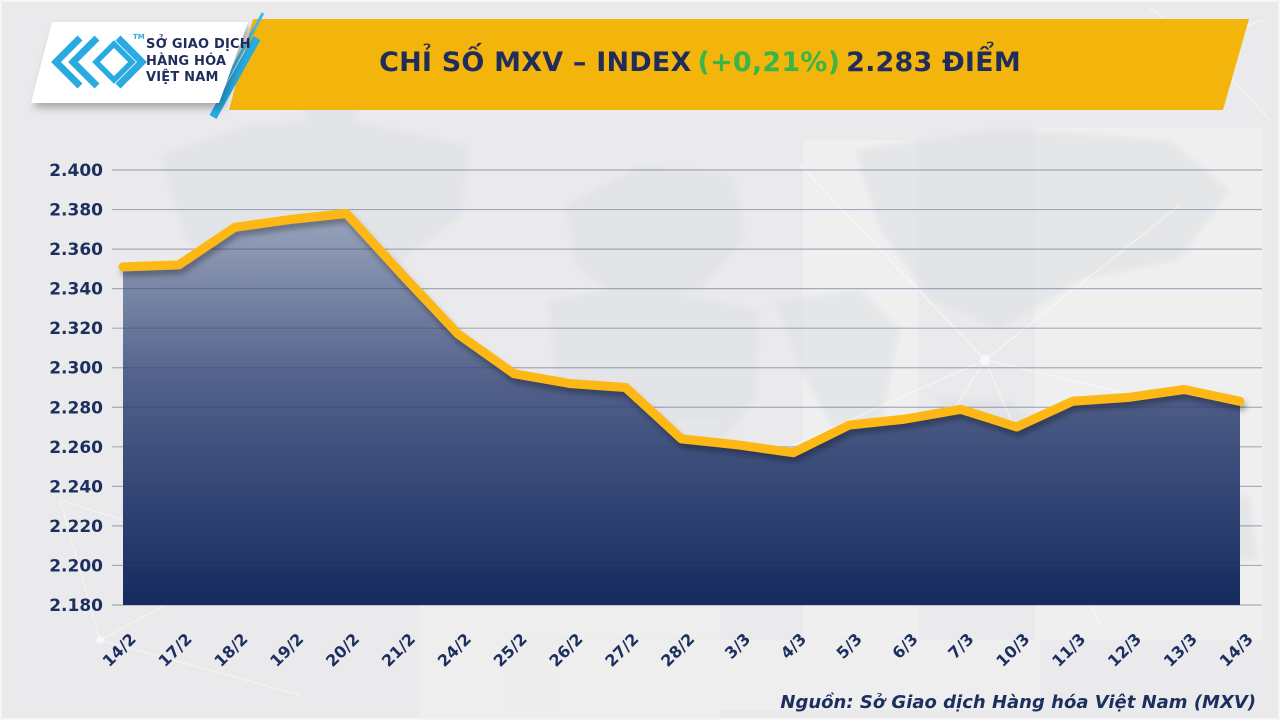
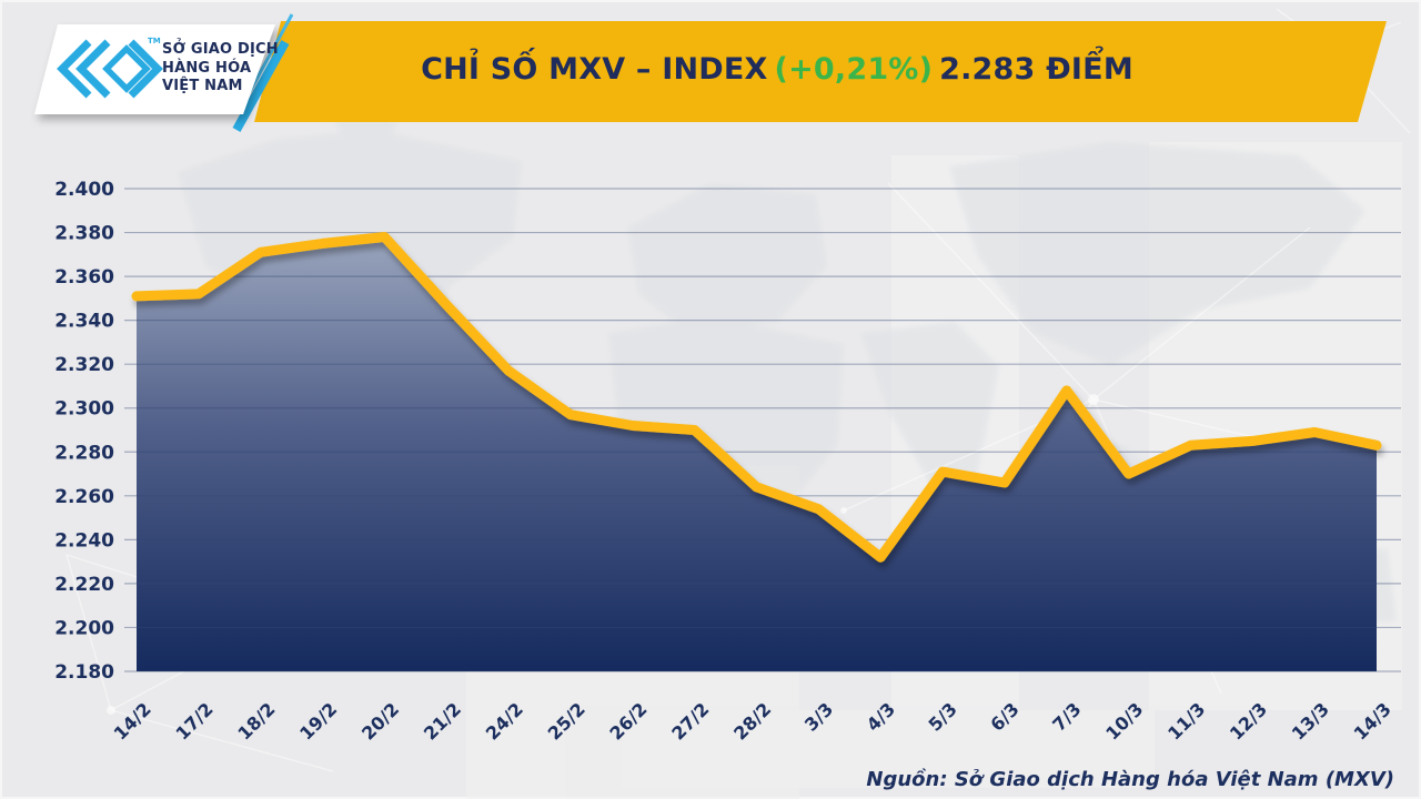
3/3: 2.261 -> 2.254
4/3: 2.257 -> 2.232
6/3: 2.274 -> 2.266
7/3: 2.279 -> 2.308
